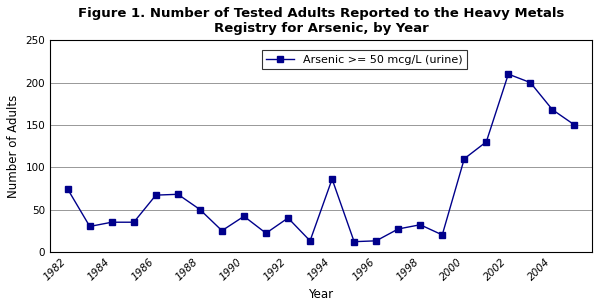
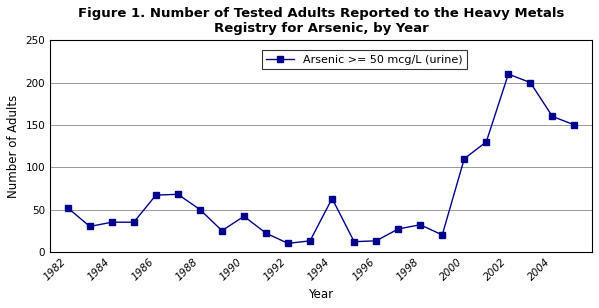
1982: 74 -> 52
1992: 40 -> 10
1994: 86 -> 63
2004: 168 -> 160
